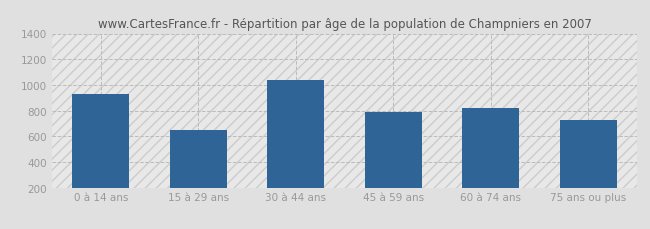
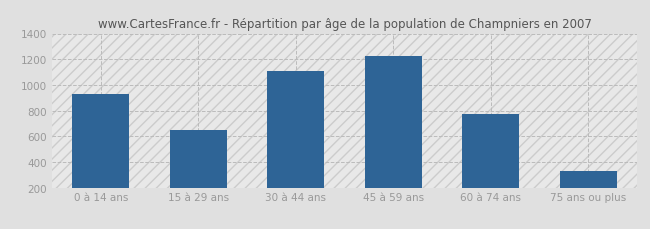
30 à 44 ans: 1040 -> 1110
45 à 59 ans: 790 -> 1220
60 à 74 ans: 820 -> 780
75 ans ou plus: 730 -> 330
